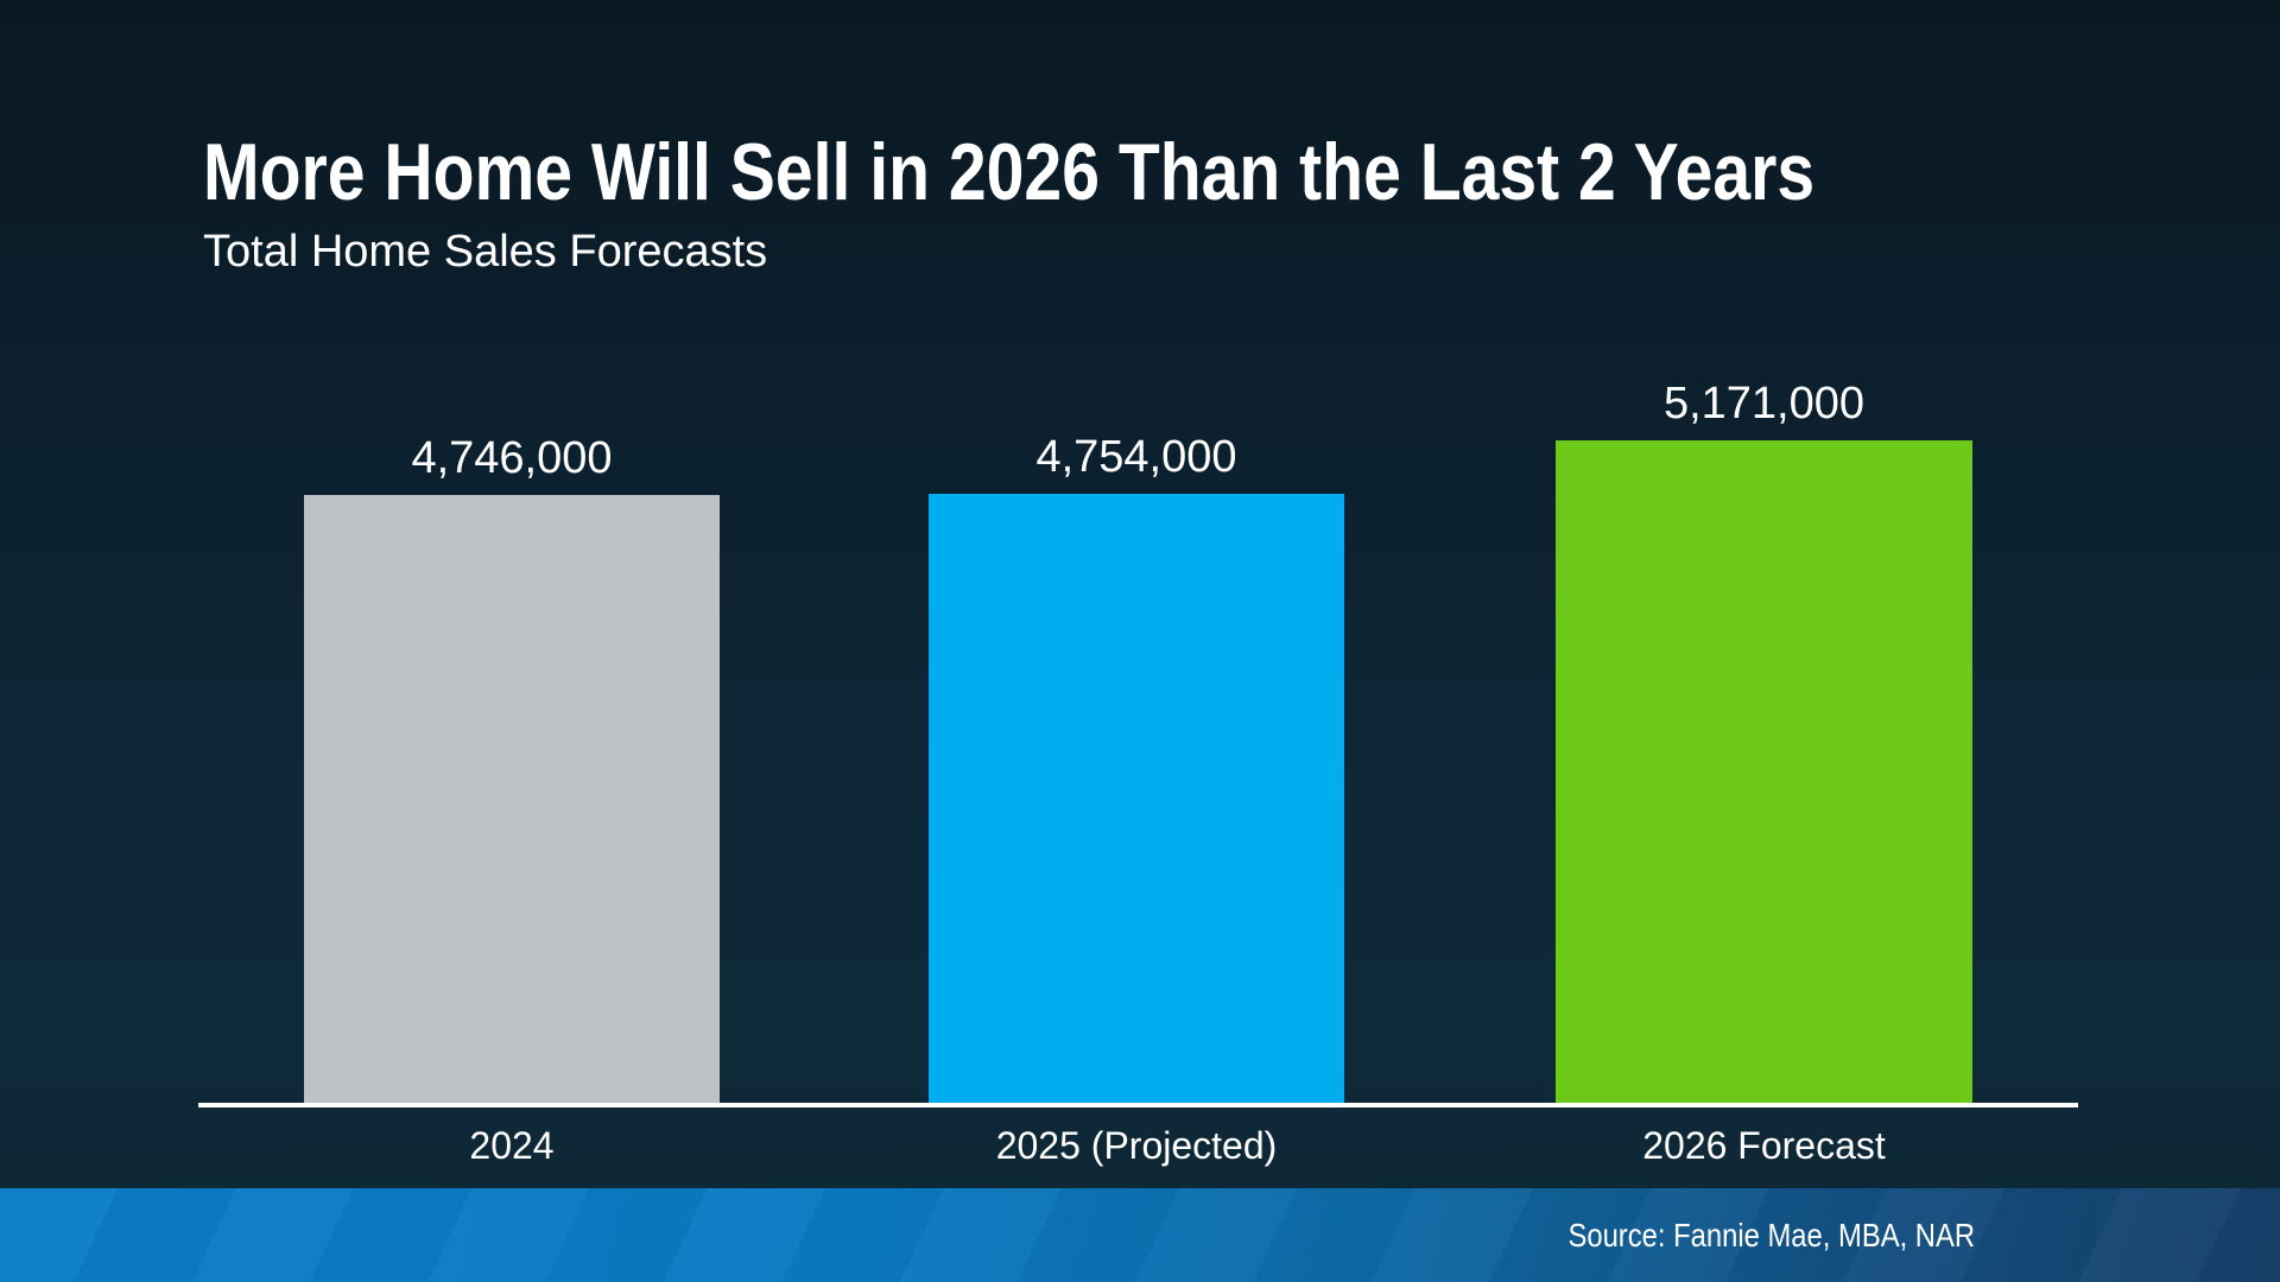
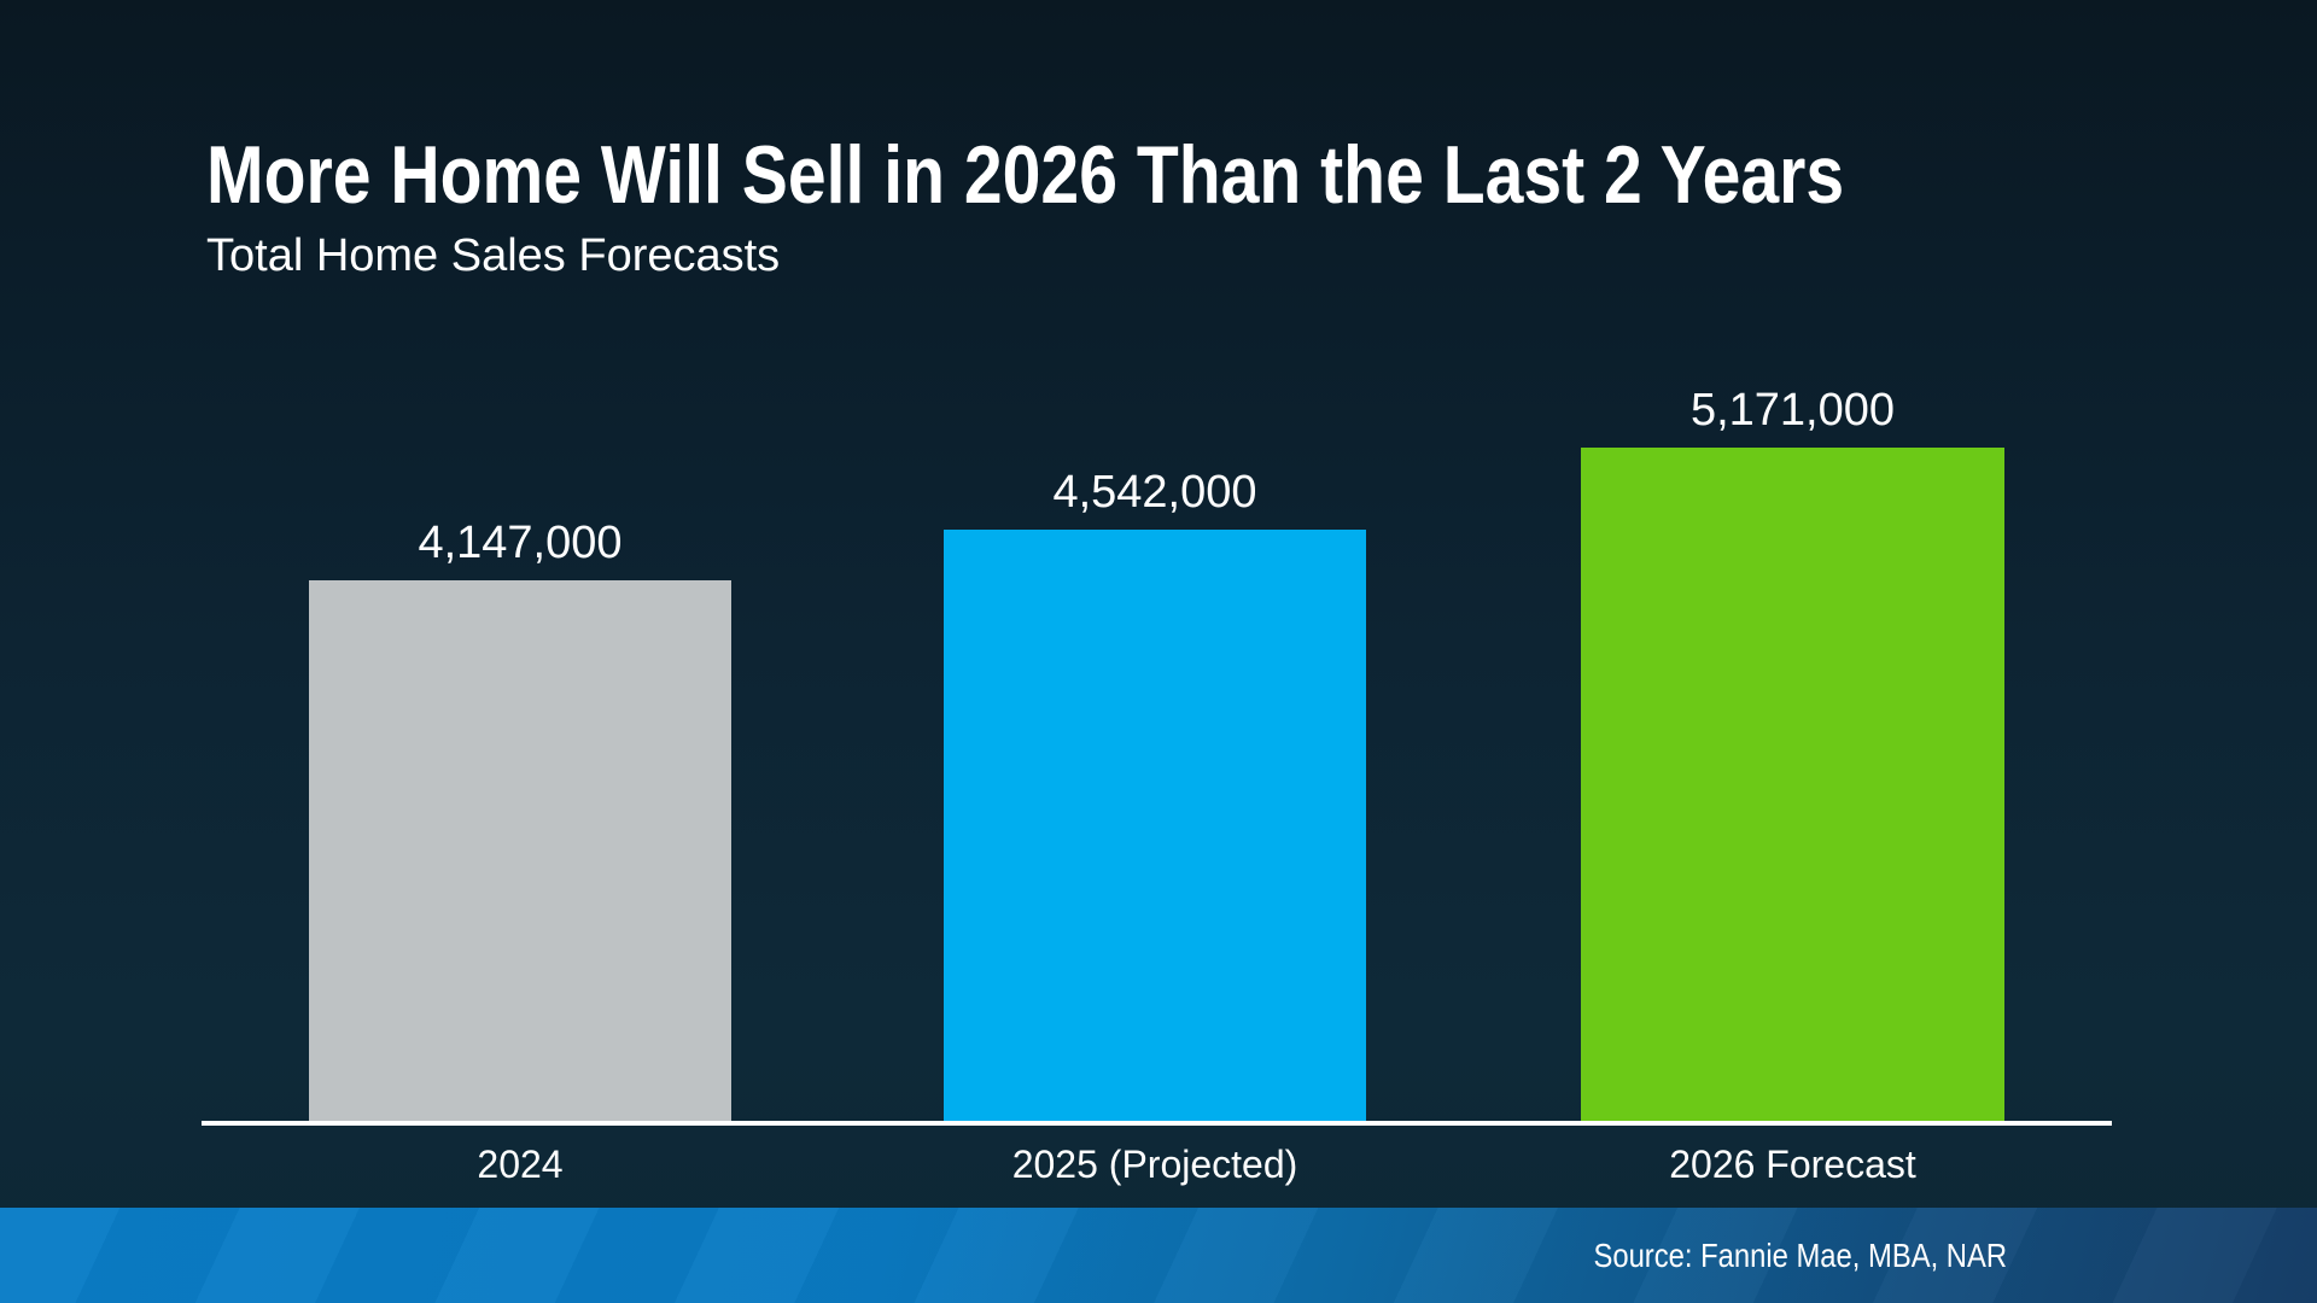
2024: 4,746,000 -> 4,147,000
2025 (Projected): 4,754,000 -> 4,542,000
